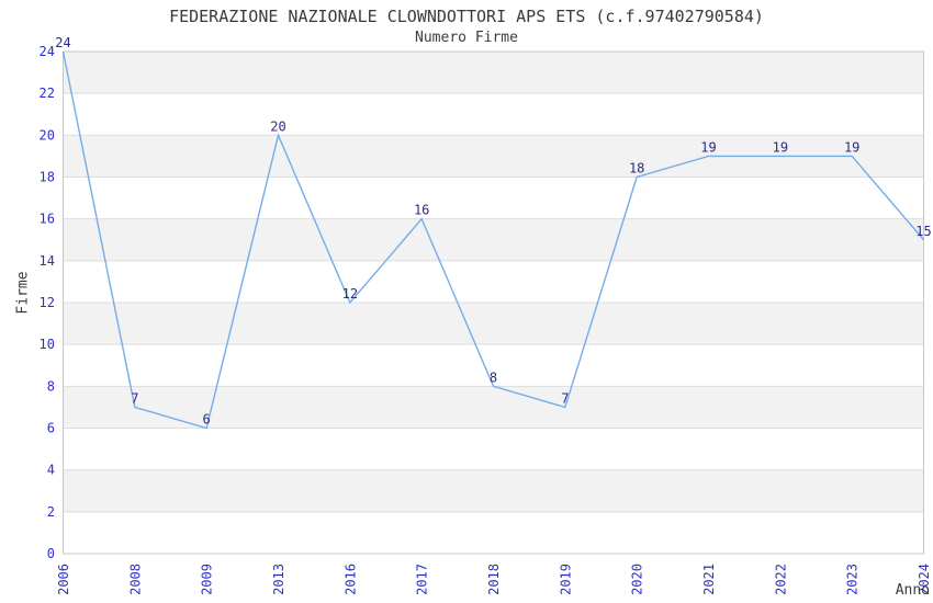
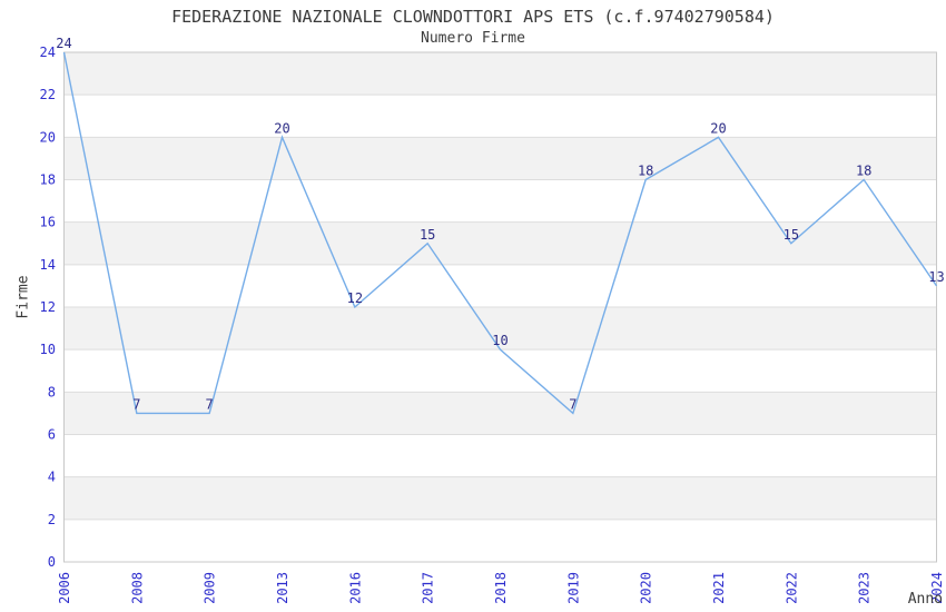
2009: 6 -> 7
2017: 16 -> 15
2018: 8 -> 10
2021: 19 -> 20
2022: 19 -> 15
2023: 19 -> 18
2024: 15 -> 13
